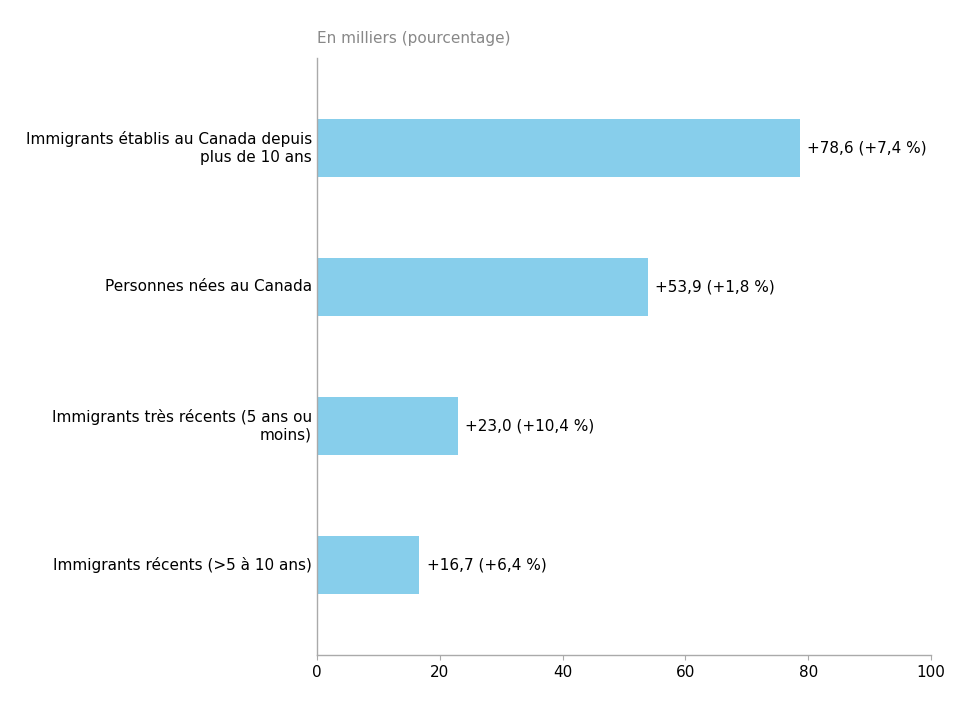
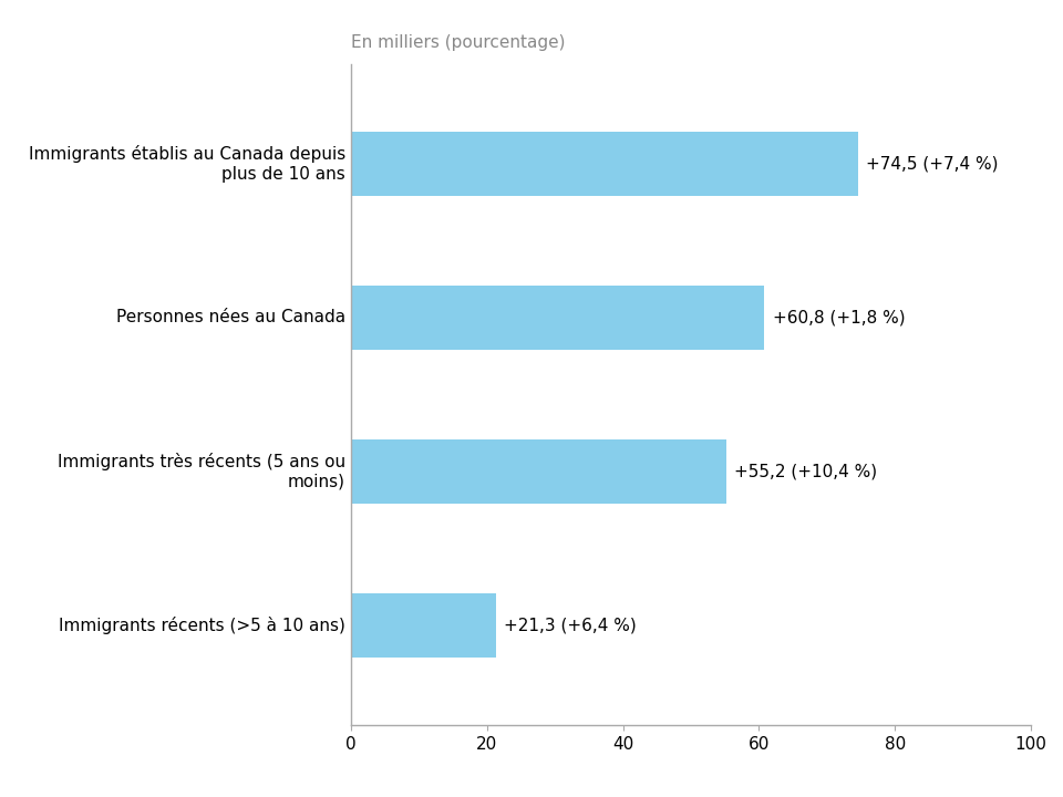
Immigrants établis au Canada depuis plus de 10 ans: +78,6 -> +74,5
Personnes nées au Canada: +53,9 -> +60,8
Immigrants très récents (5 ans ou moins): +23,0 -> +55,2
Immigrants récents (>5 à 10 ans): +16,7 -> +21,3
